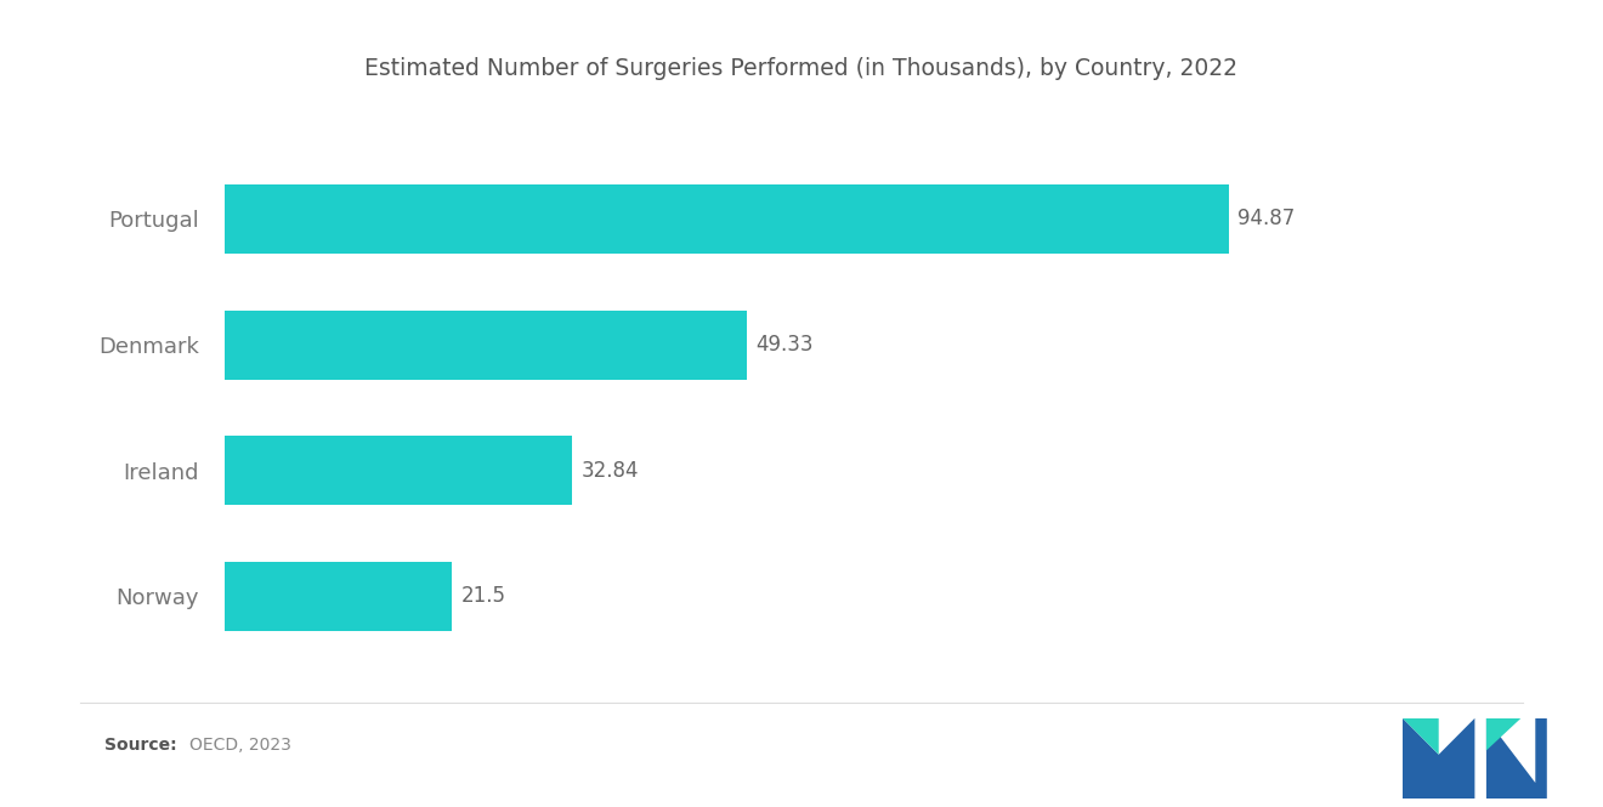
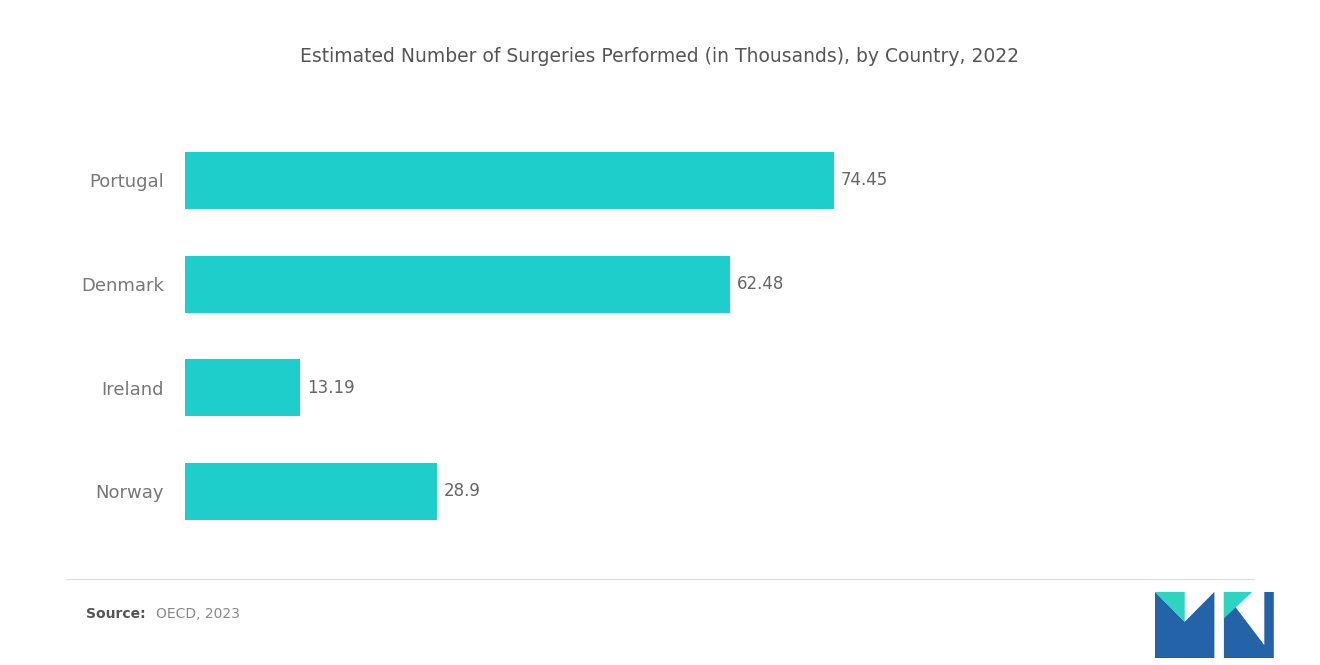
Portugal: 94.87 -> 74.45
Denmark: 49.33 -> 62.48
Ireland: 32.84 -> 13.19
Norway: 21.5 -> 28.9
